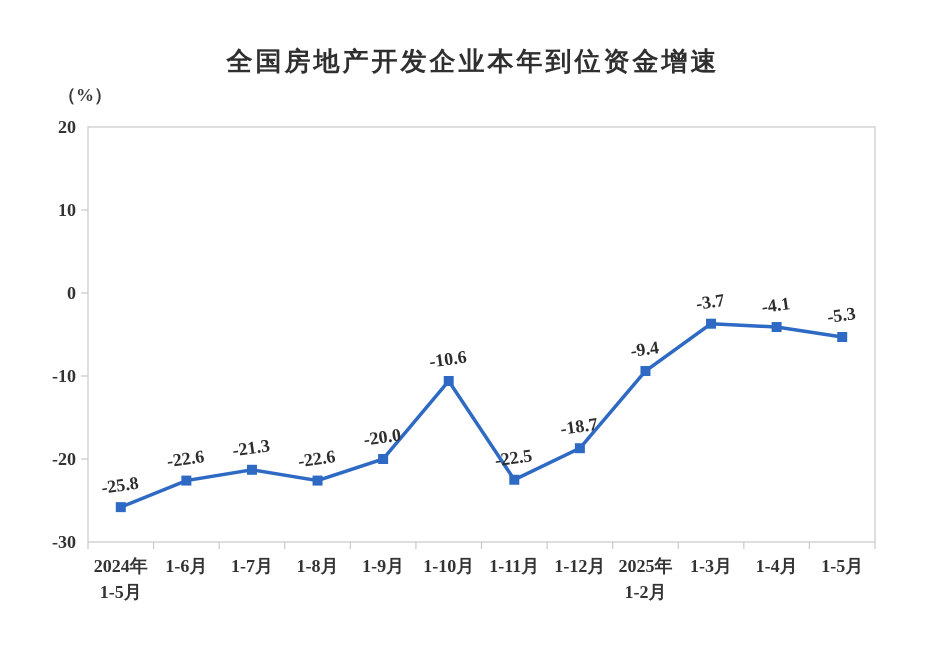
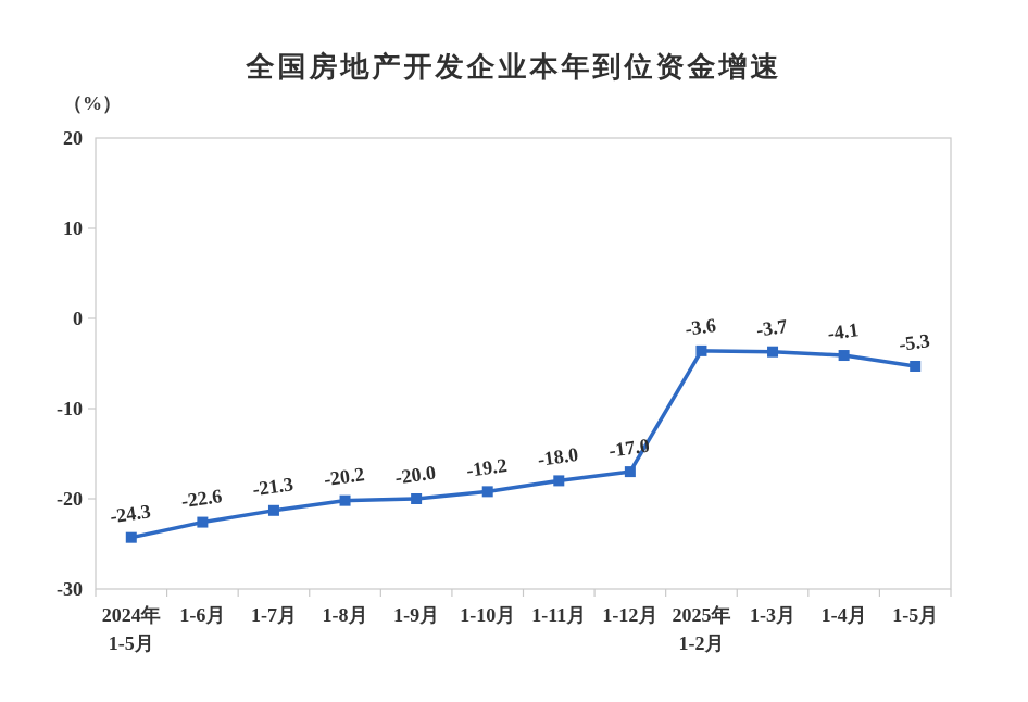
2024年 1-5月: -25.8 -> -24.3
1-8月: -22.6 -> -20.2
1-10月: -10.6 -> -19.2
1-11月: -22.5 -> -18.0
1-12月: -18.7 -> -17.0
2025年 1-2月: -9.4 -> -3.6
